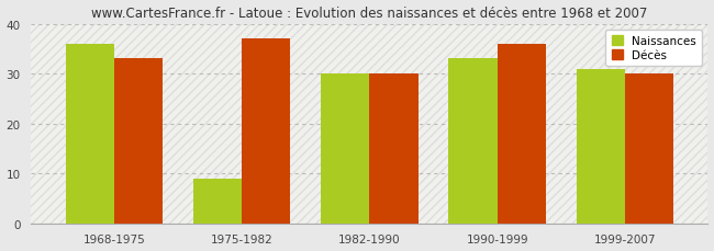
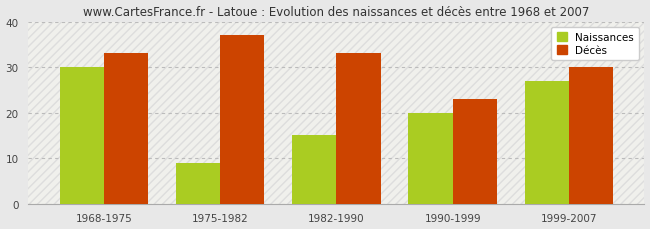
Naissances/1968-1975: 36 -> 30
Naissances/1982-1990: 30 -> 15
Décès/1982-1990: 30 -> 33
Naissances/1990-1999: 33 -> 20
Décès/1990-1999: 36 -> 23
Naissances/1999-2007: 31 -> 27
